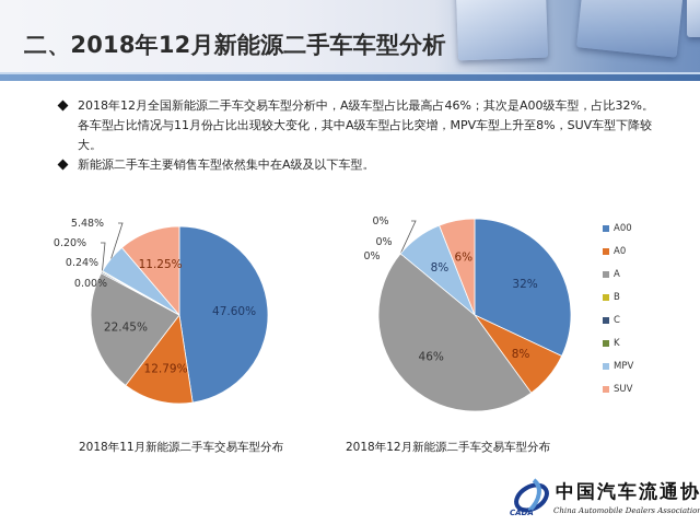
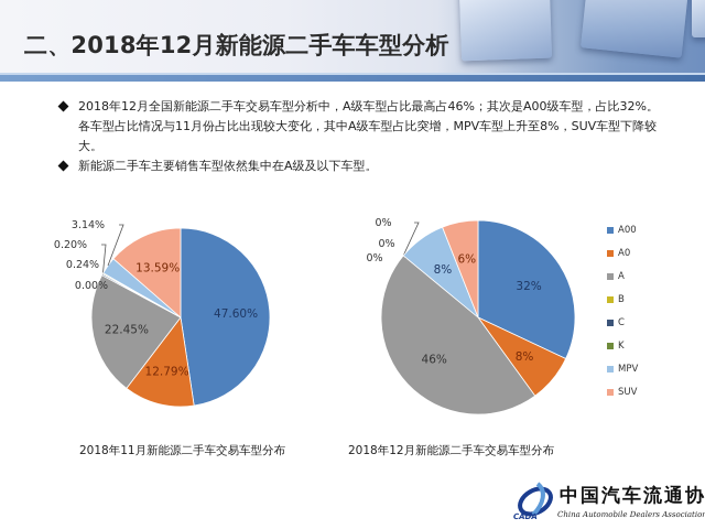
2018年11月新能源二手车交易车型分布/MPV: 5.48% -> 3.14%
2018年11月新能源二手车交易车型分布/SUV: 11.25% -> 13.59%
